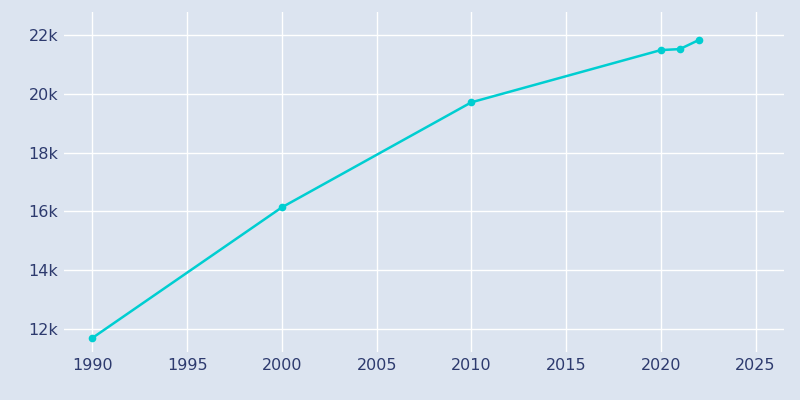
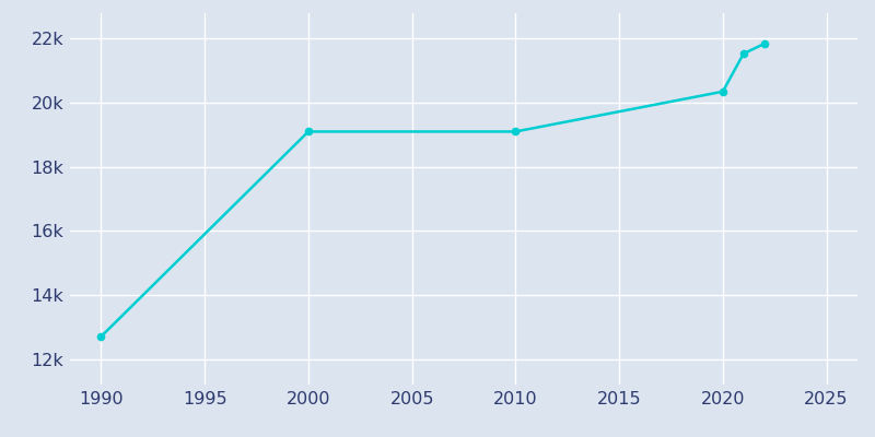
1990: 11.68k -> 12.70k
2000: 16.14k -> 19.10k
2010: 19.72k -> 19.10k
2020: 21.50k -> 20.35k
